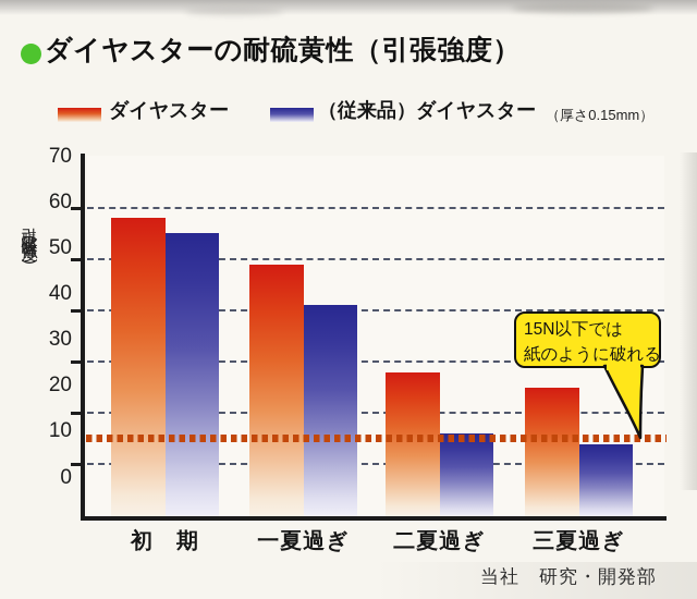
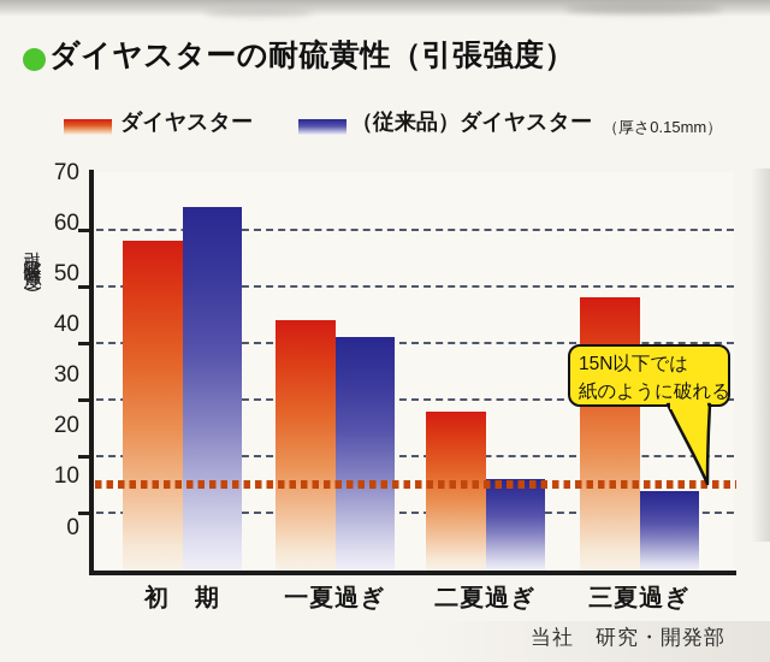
（従来品）ダイヤスター/初 期: 55 -> 64
ダイヤスター/一夏過ぎ: 49 -> 44
ダイヤスター/三夏過ぎ: 25 -> 48
